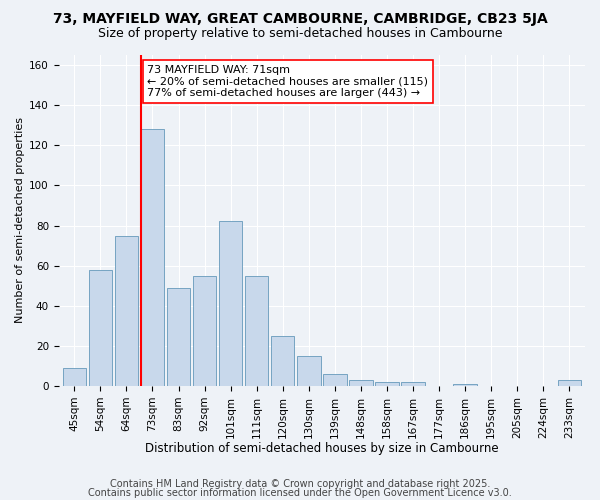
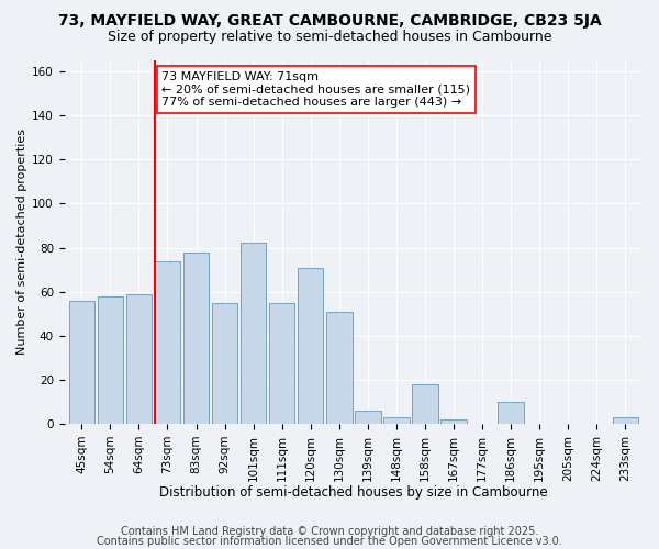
45sqm: 9 -> 56
64sqm: 75 -> 59
73sqm: 128 -> 74
83sqm: 49 -> 78
120sqm: 25 -> 71
130sqm: 15 -> 51
158sqm: 2 -> 18
186sqm: 1 -> 10
